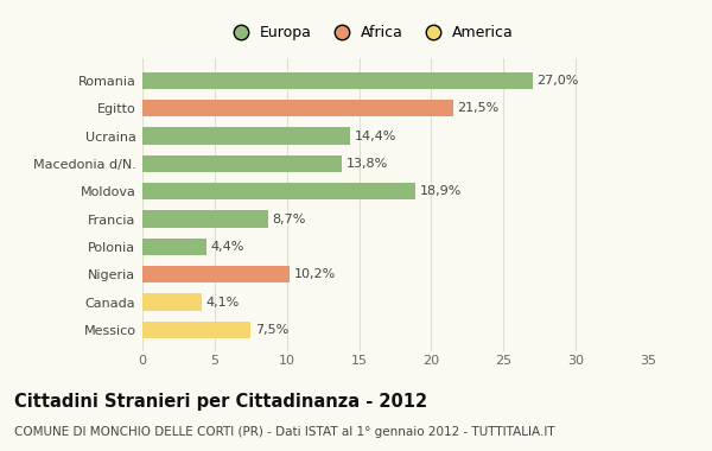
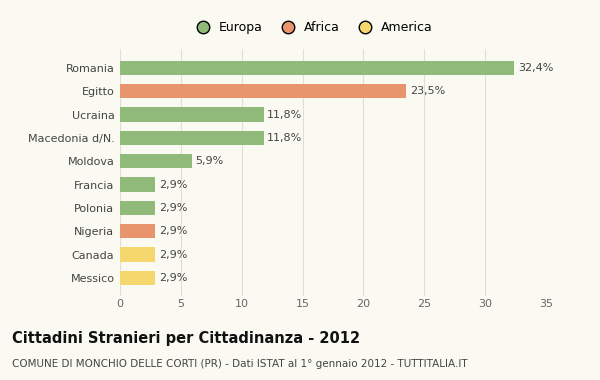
Romania: 27,0% -> 32,4%
Egitto: 21,5% -> 23,5%
Ucraina: 14,4% -> 11,8%
Macedonia d/N.: 13,8% -> 11,8%
Moldova: 18,9% -> 5,9%
Francia: 8,7% -> 2,9%
Polonia: 4,4% -> 2,9%
Nigeria: 10,2% -> 2,9%
Canada: 4,1% -> 2,9%
Messico: 7,5% -> 2,9%
